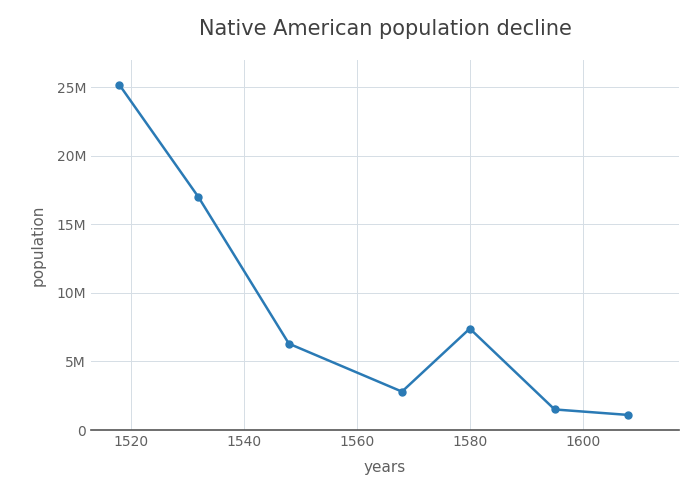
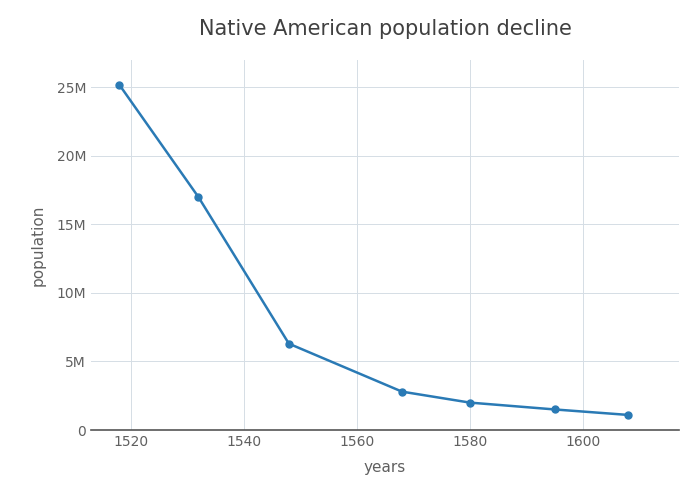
1580: 7.4M -> 2.0M
